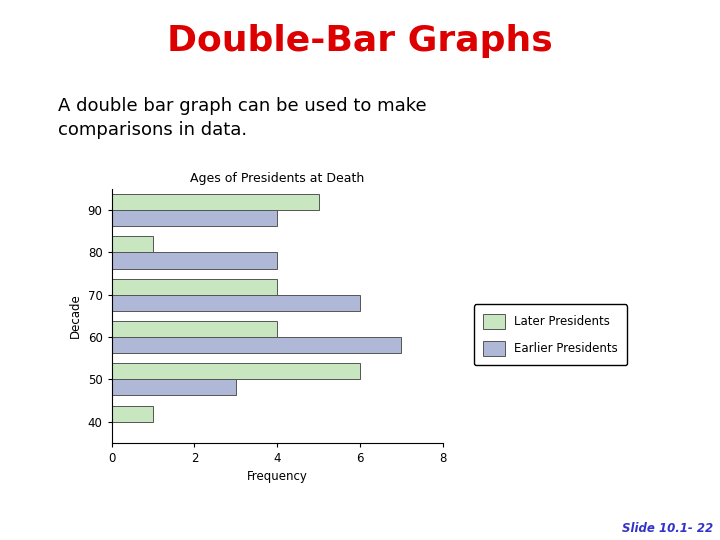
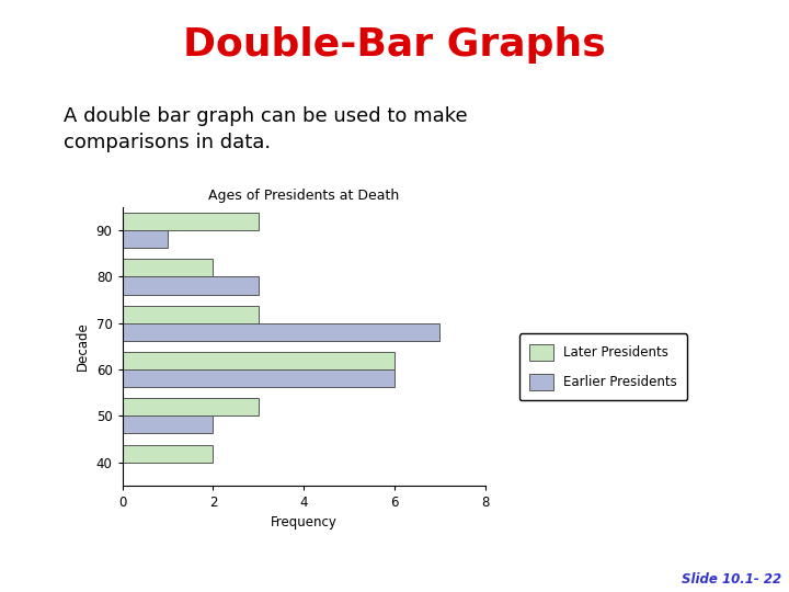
Later Presidents/90: 5 -> 3
Earlier Presidents/90: 4 -> 1
Later Presidents/80: 1 -> 2
Earlier Presidents/80: 4 -> 3
Later Presidents/70: 4 -> 3
Earlier Presidents/70: 6 -> 7
Later Presidents/60: 4 -> 6
Earlier Presidents/60: 7 -> 6
Later Presidents/50: 6 -> 3
Earlier Presidents/50: 3 -> 2
Later Presidents/40: 1 -> 2
